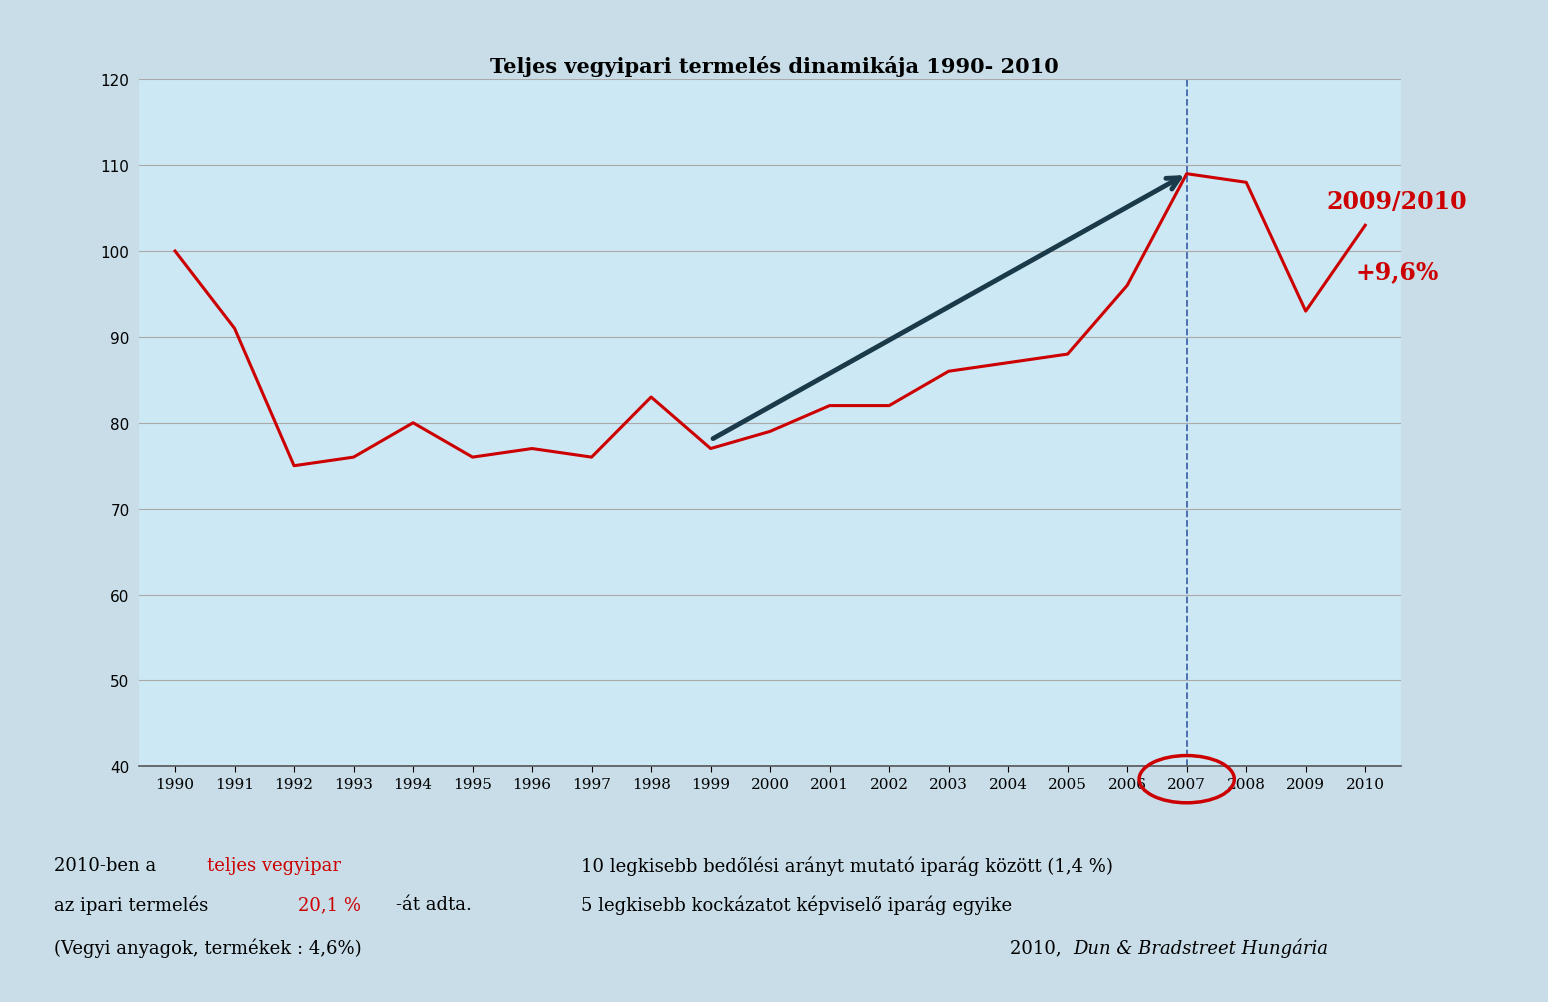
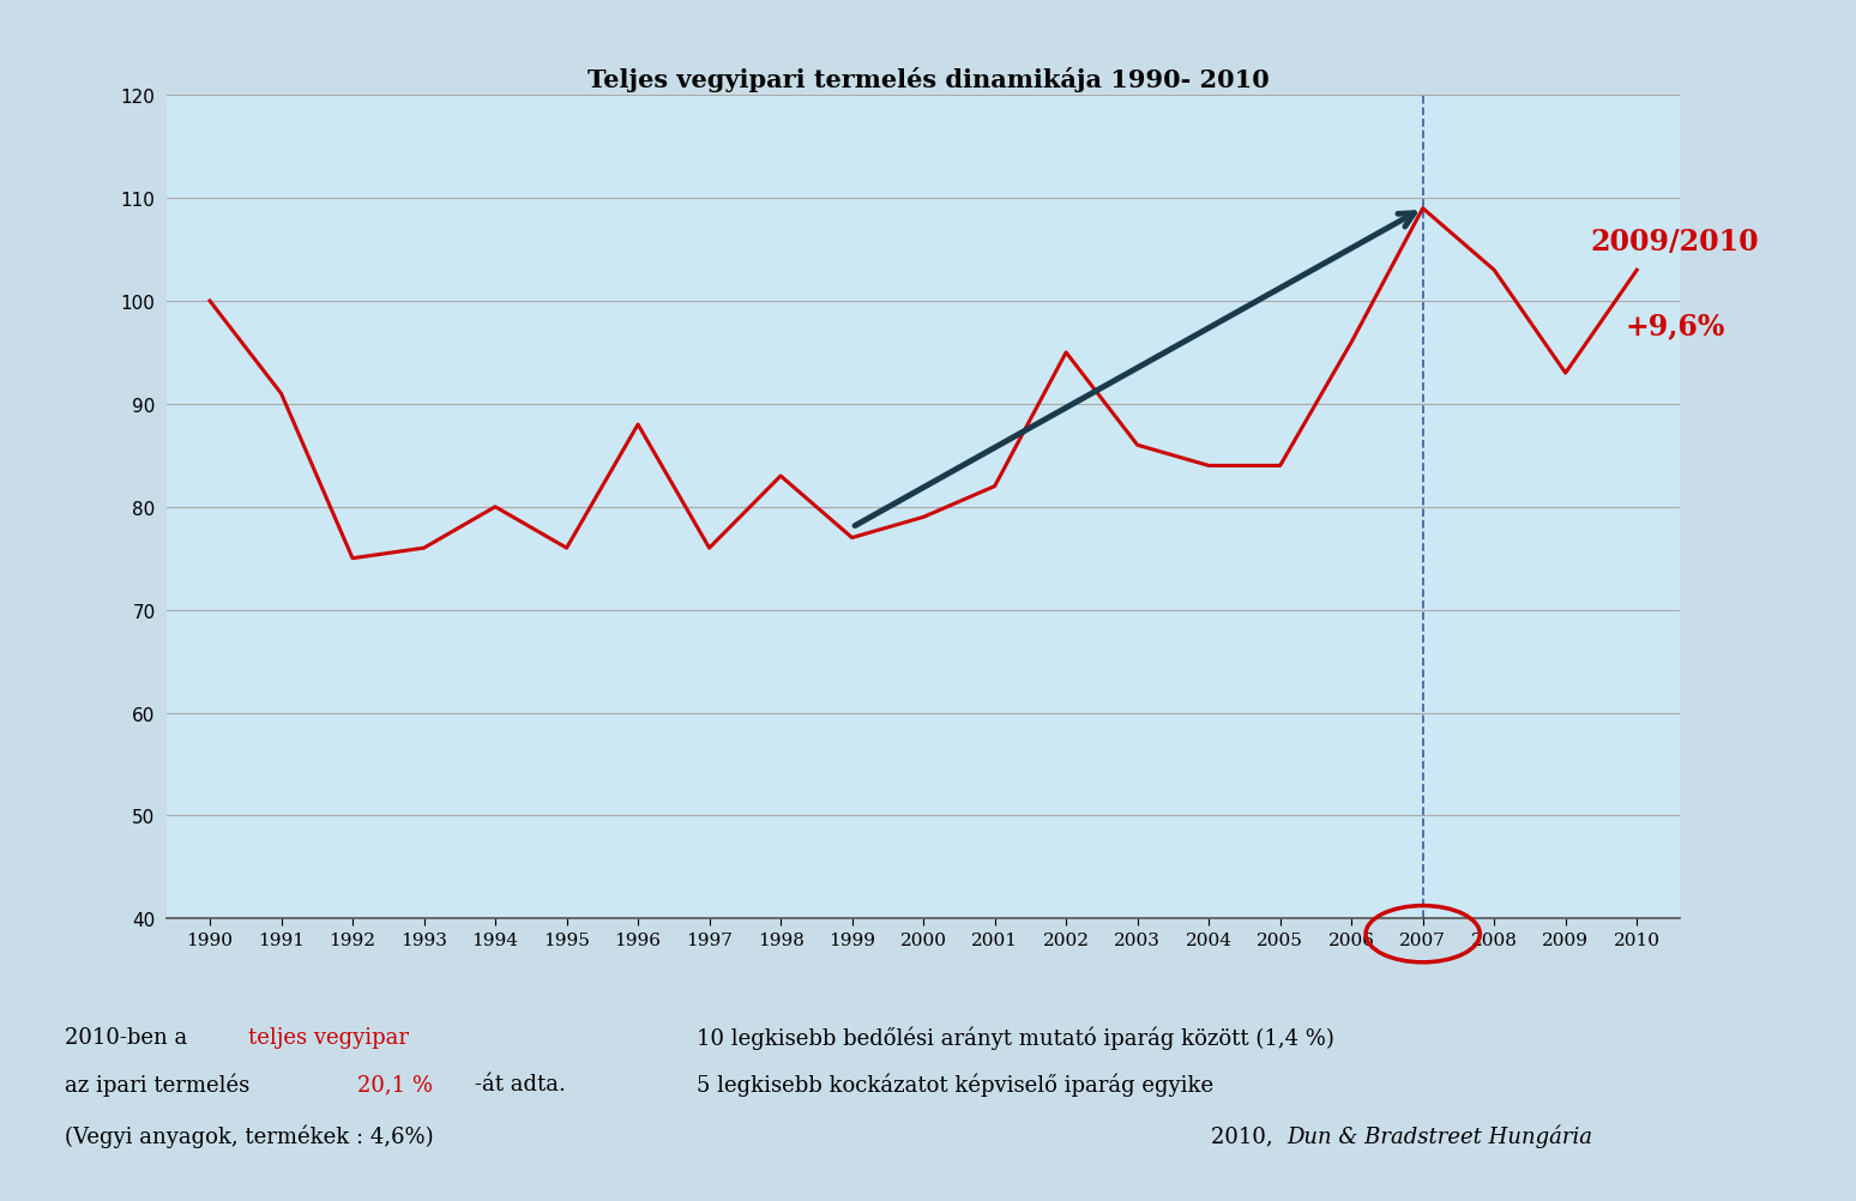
1996: 77 -> 88
2002: 82 -> 95
2004: 87 -> 84
2005: 88 -> 84
2008: 108 -> 103
